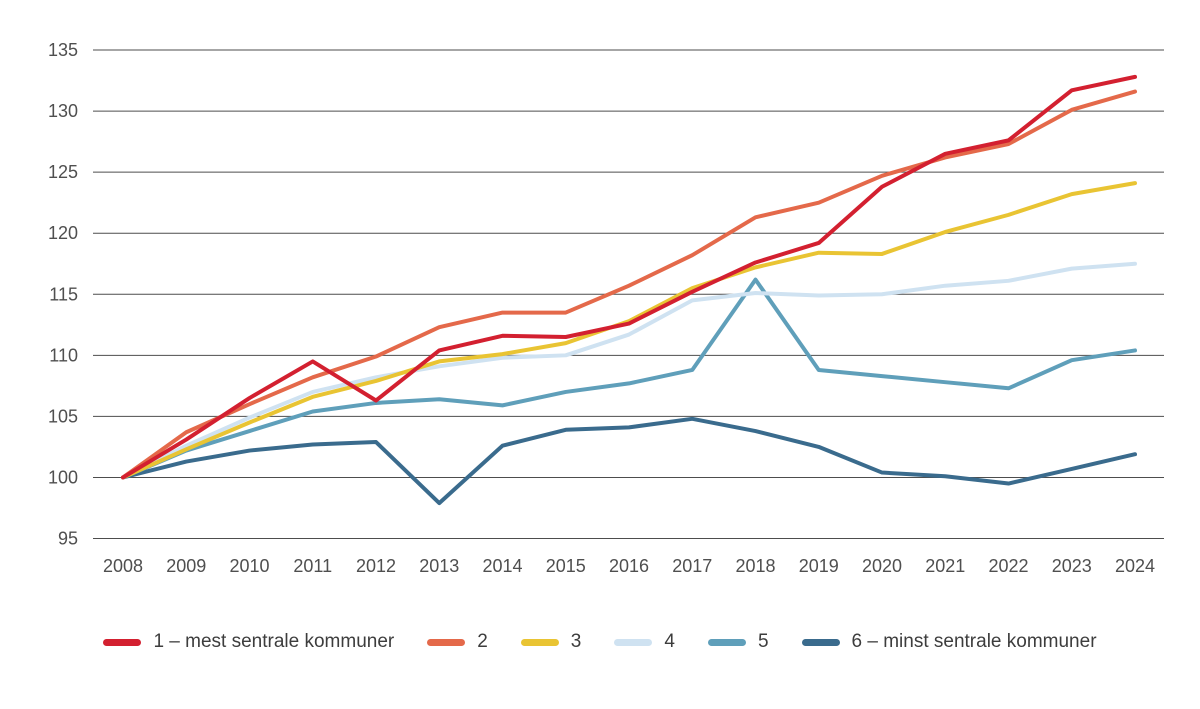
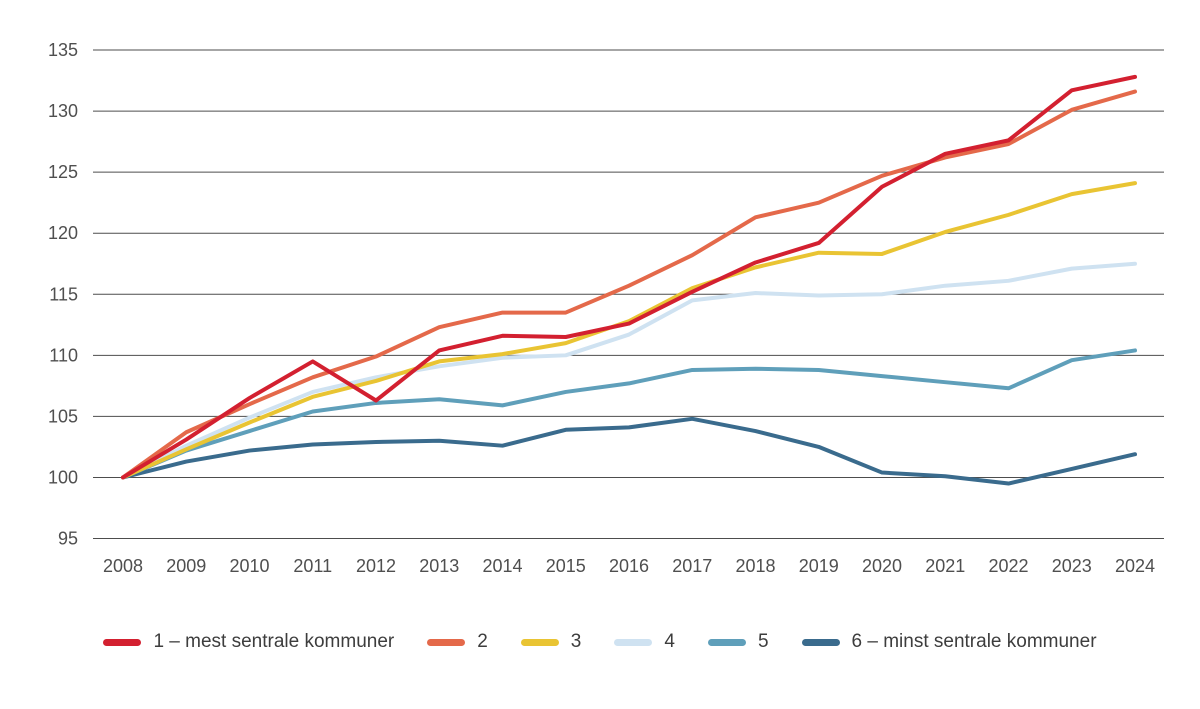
6 – minst sentrale kommuner/2013: 97.9 -> 103.0
5/2018: 116.2 -> 108.9
